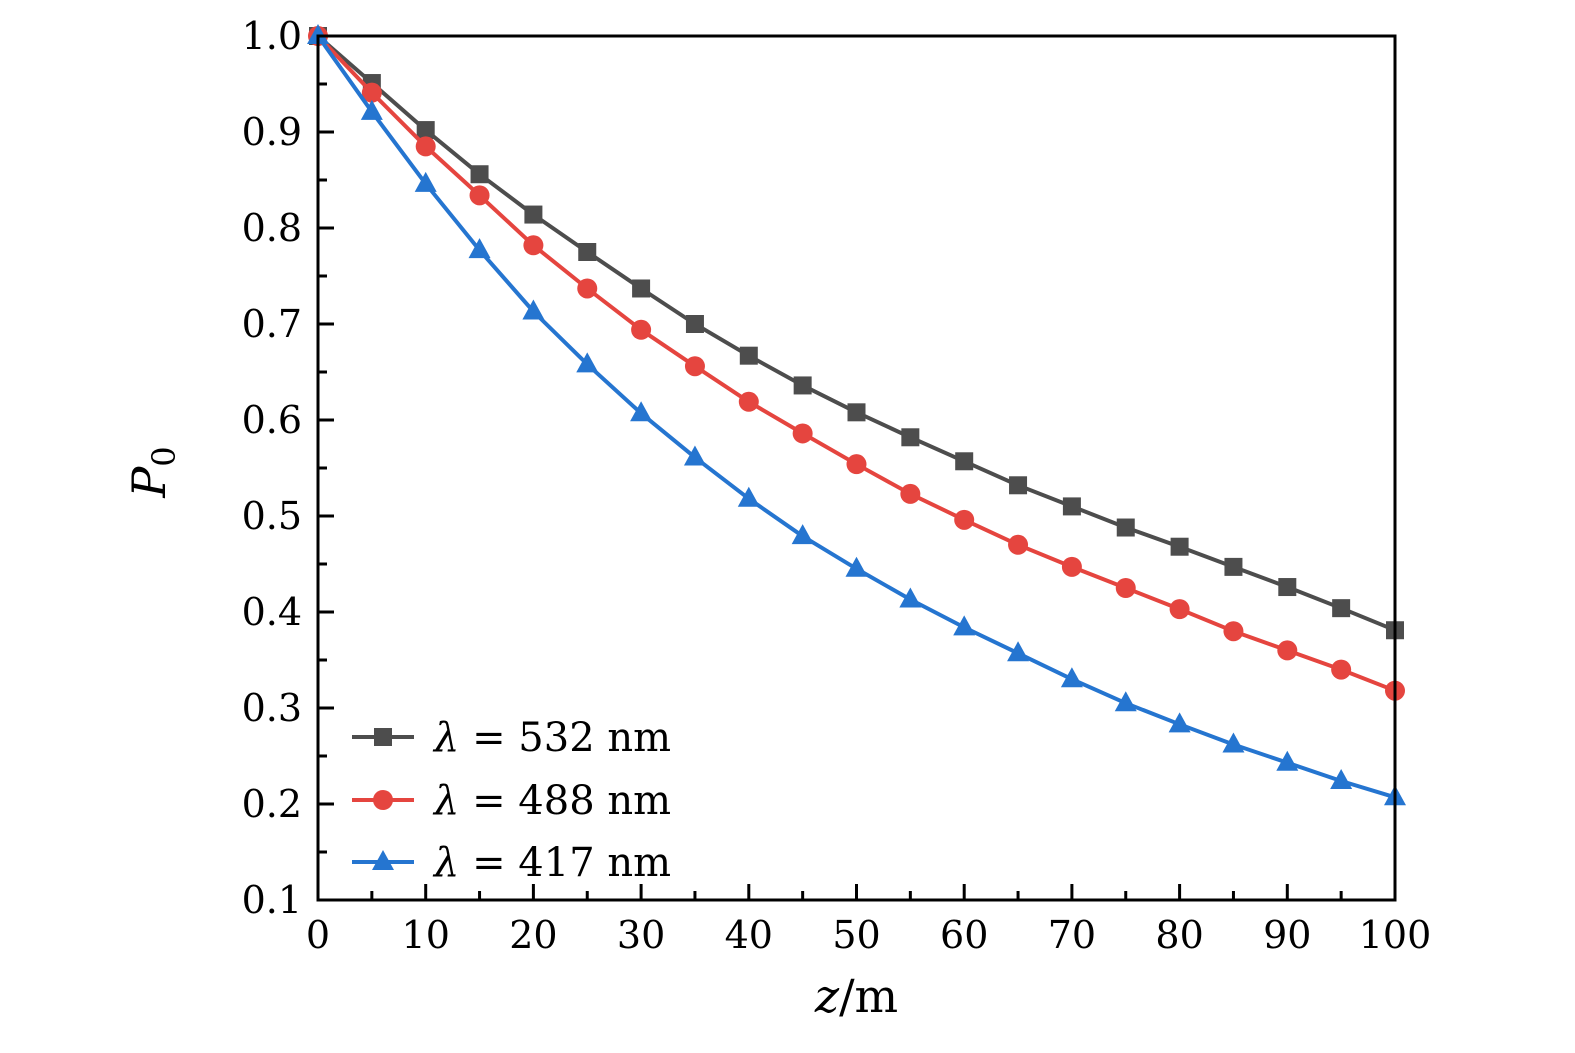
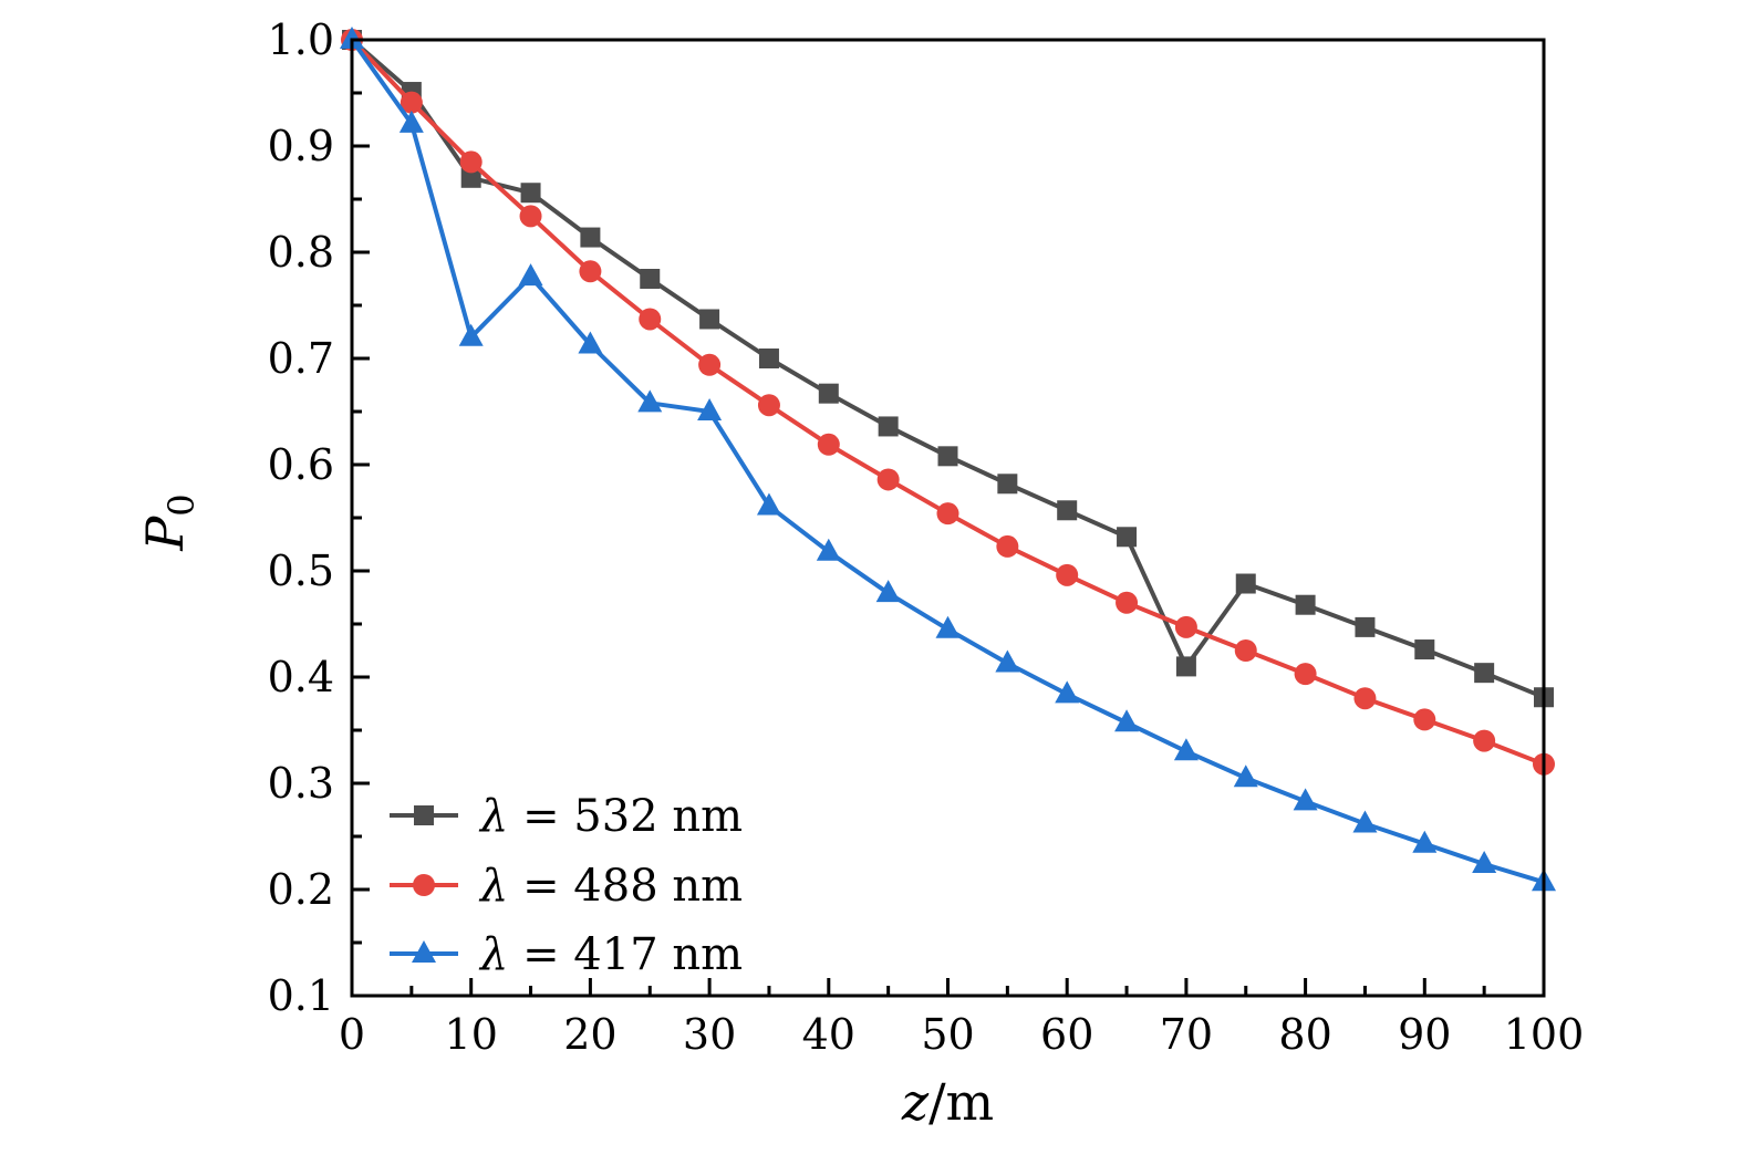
λ = 532 nm/10: 0.90 -> 0.87
λ = 417 nm/10: 0.85 -> 0.72
λ = 417 nm/30: 0.61 -> 0.65
λ = 532 nm/70: 0.51 -> 0.41
